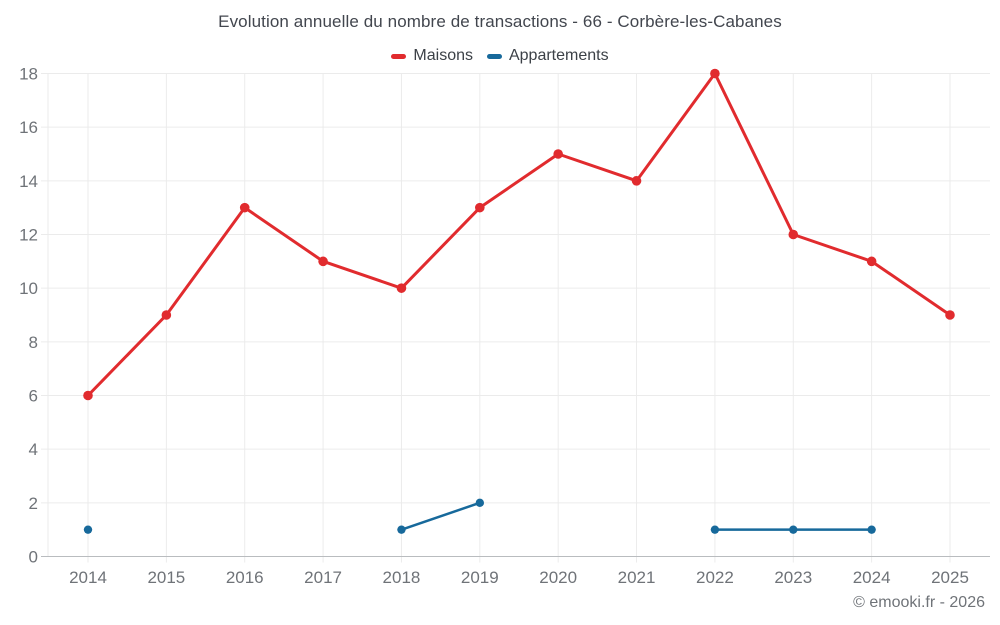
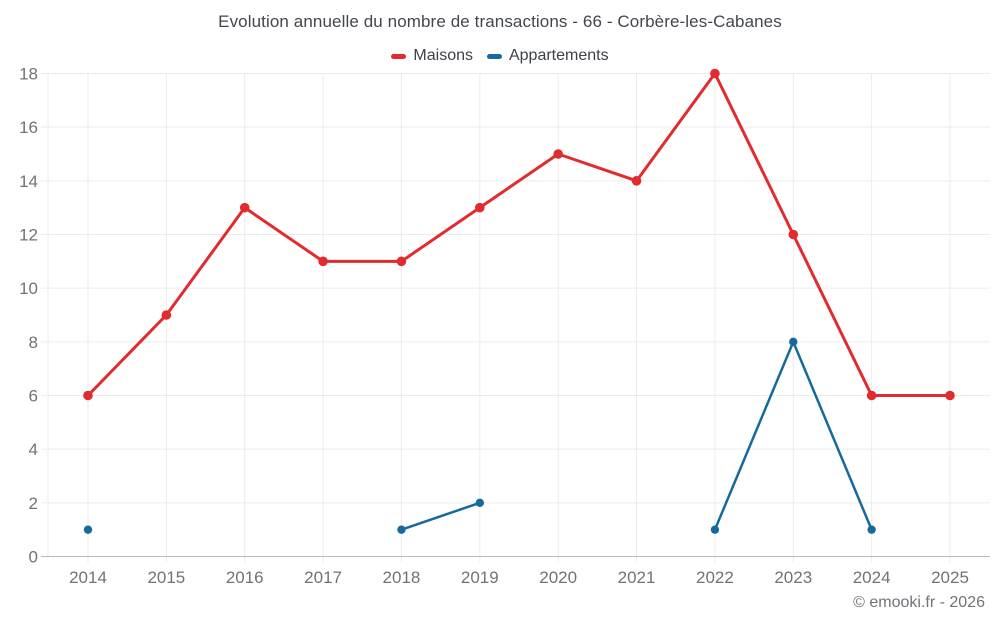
Maisons/2018: 10 -> 11
Appartements/2023: 1 -> 8
Maisons/2024: 11 -> 6
Maisons/2025: 9 -> 6
